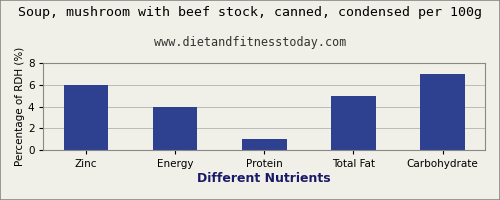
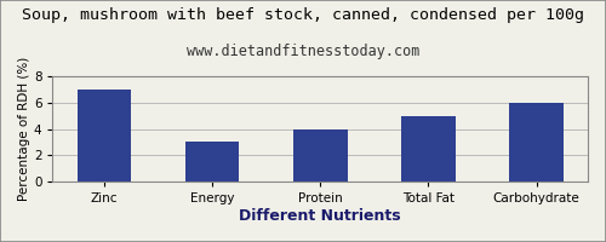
Zinc: 6 -> 7
Energy: 4 -> 3
Protein: 1 -> 4
Carbohydrate: 7 -> 6
